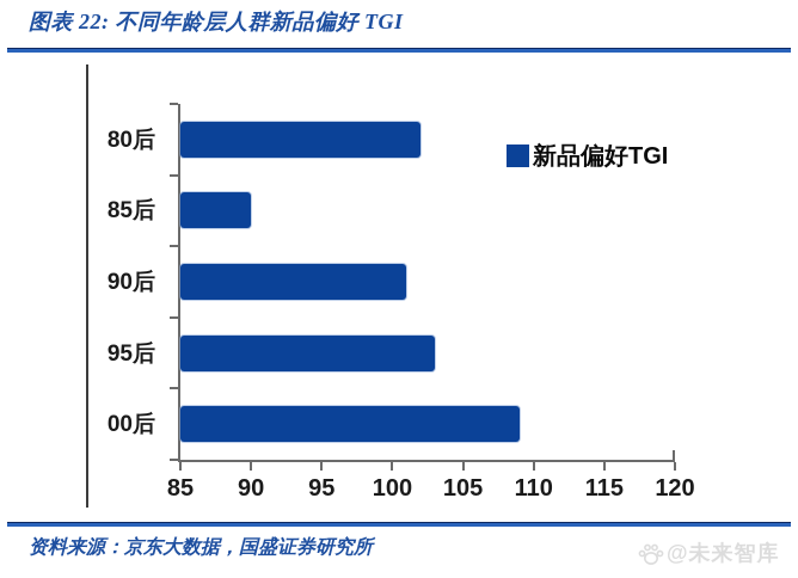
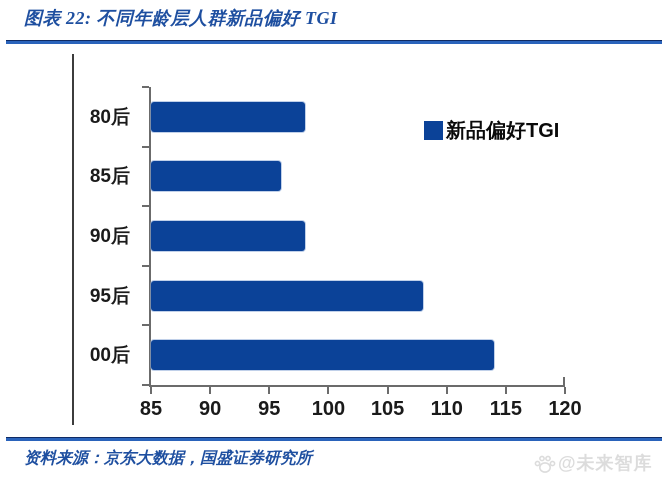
80后: 102 -> 98
85后: 90 -> 96
90后: 101 -> 98
95后: 103 -> 108
00后: 109 -> 114
